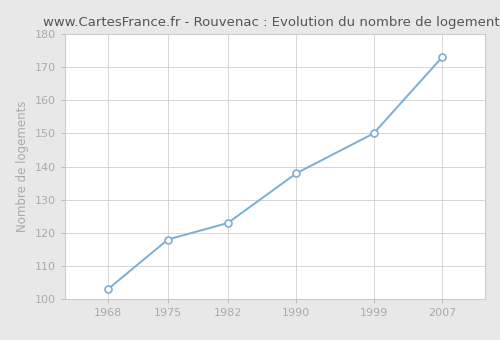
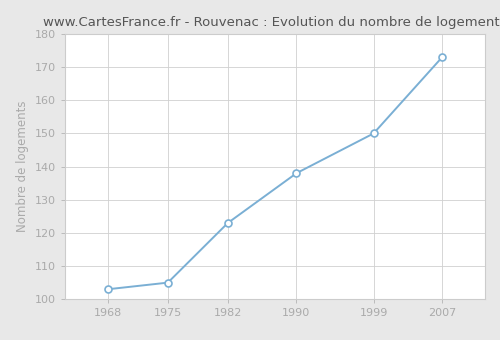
1975: 118 -> 105
